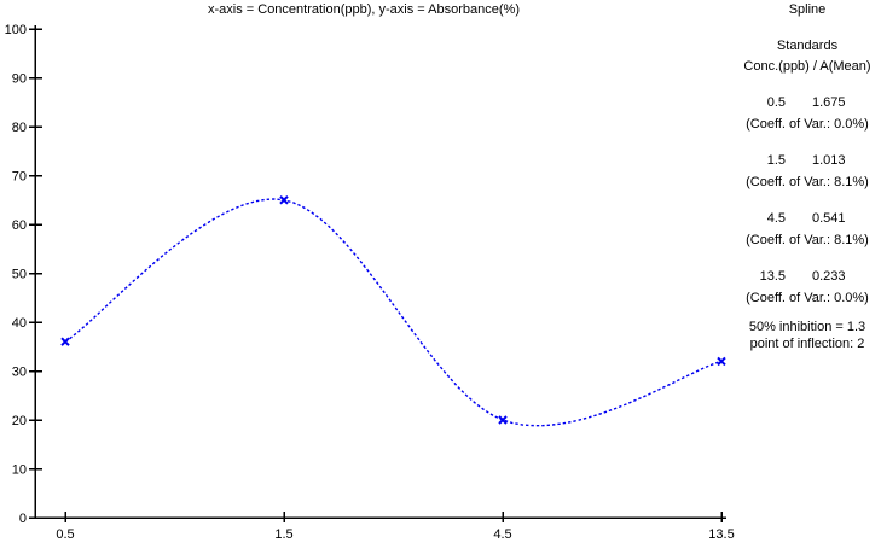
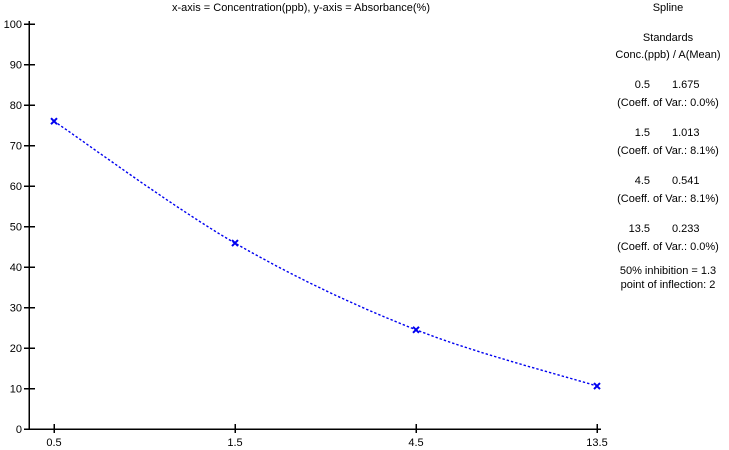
0.5: 36 -> 76
1.5: 65 -> 46
4.5: 20 -> 24
13.5: 32 -> 11
